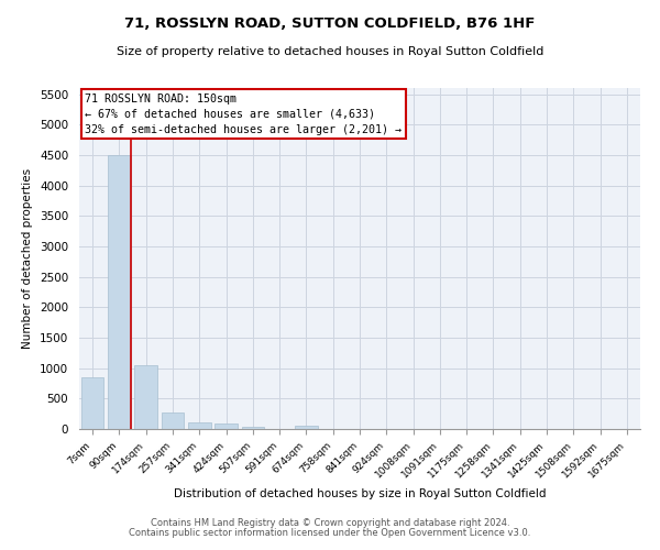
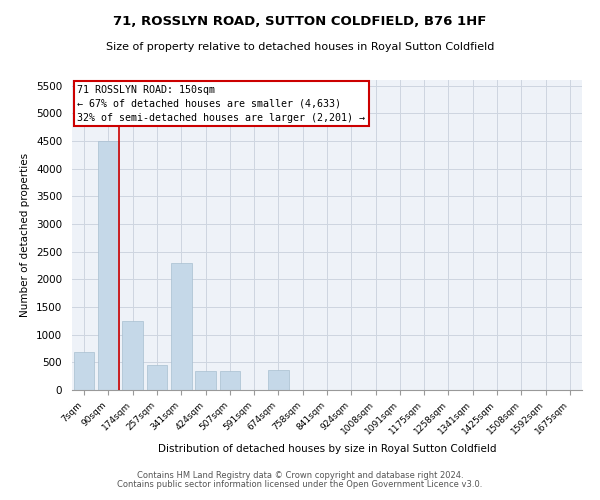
7sqm: 850 -> 680
174sqm: 1050 -> 1240
257sqm: 280 -> 460
341sqm: 100 -> 2300
424sqm: 80 -> 340
507sqm: 40 -> 340
674sqm: 60 -> 360
